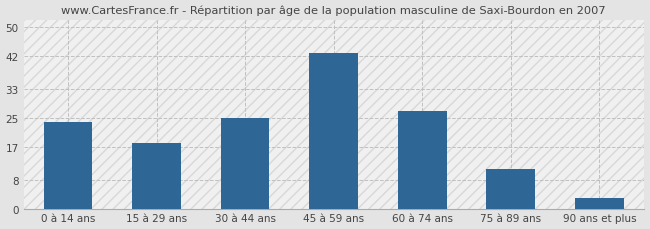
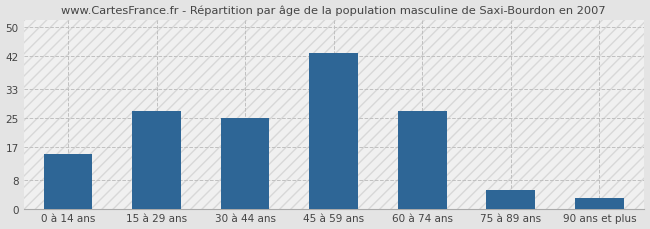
0 à 14 ans: 24 -> 15
15 à 29 ans: 18 -> 27
75 à 89 ans: 11 -> 5
